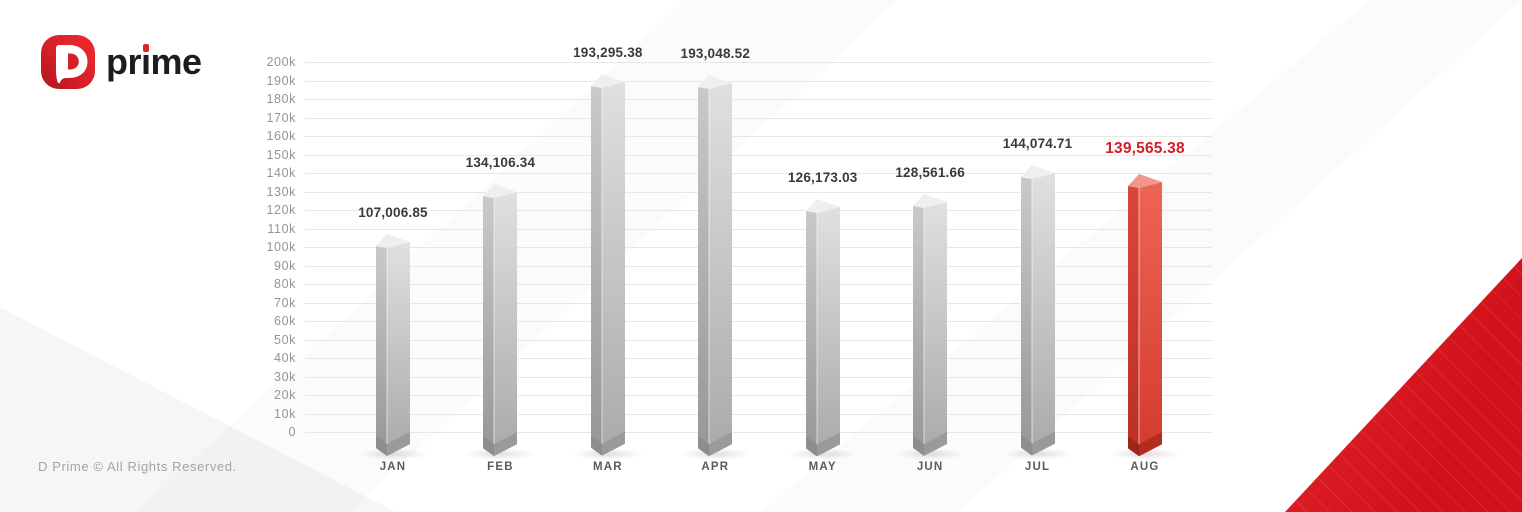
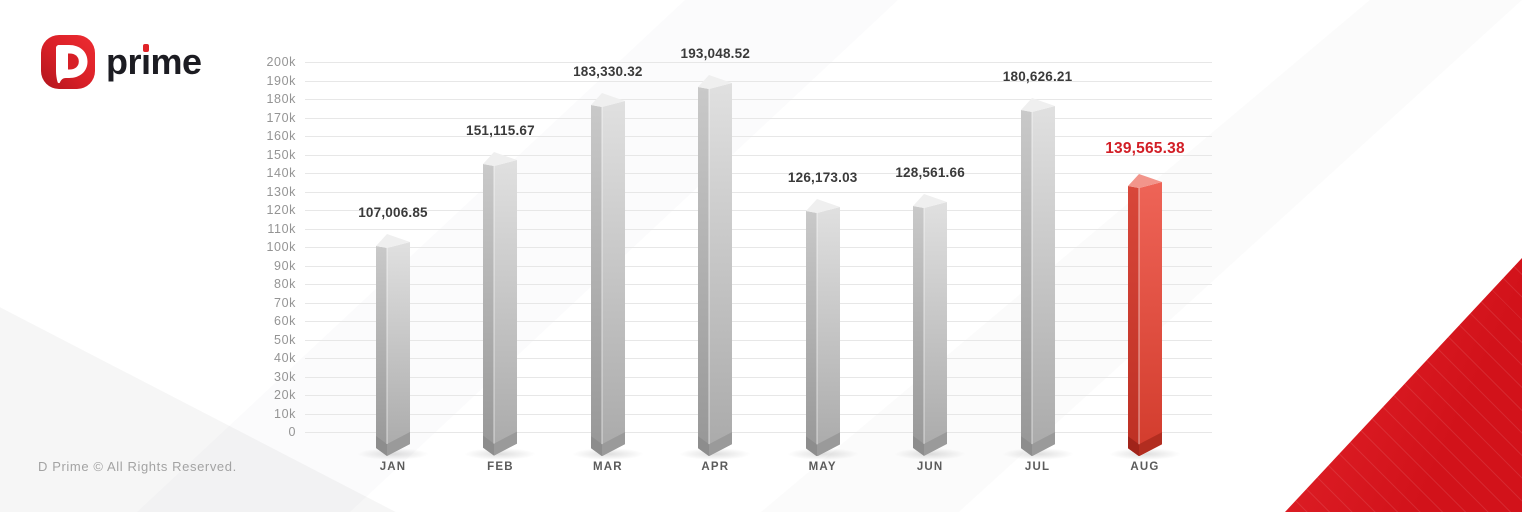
FEB: 134,106.34 -> 151,115.67
MAR: 193,295.38 -> 183,330.32
JUL: 144,074.71 -> 180,626.21
